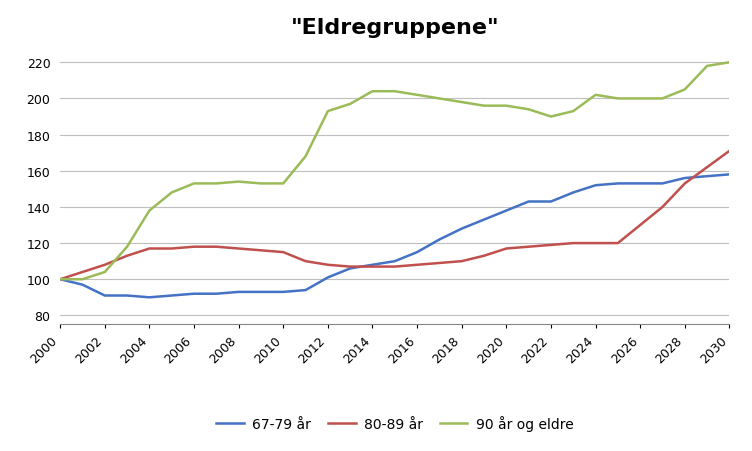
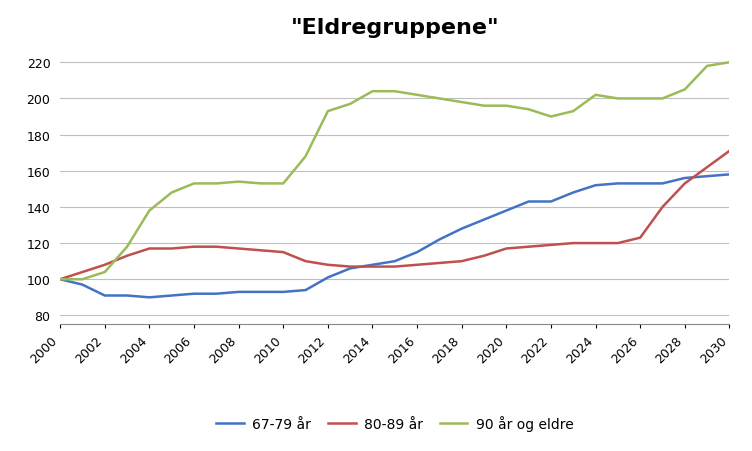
80-89 år/2026: 130 -> 123
